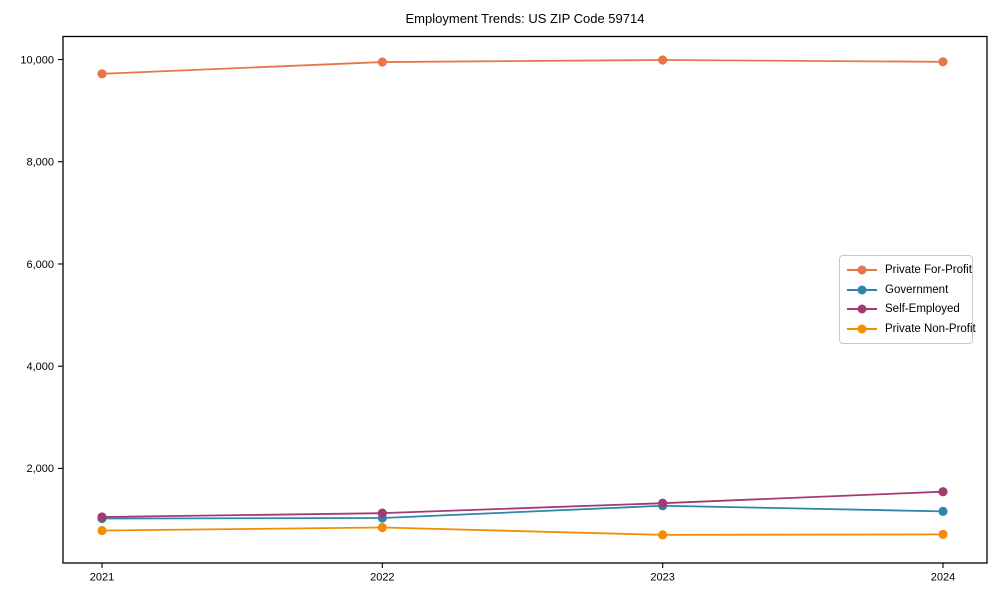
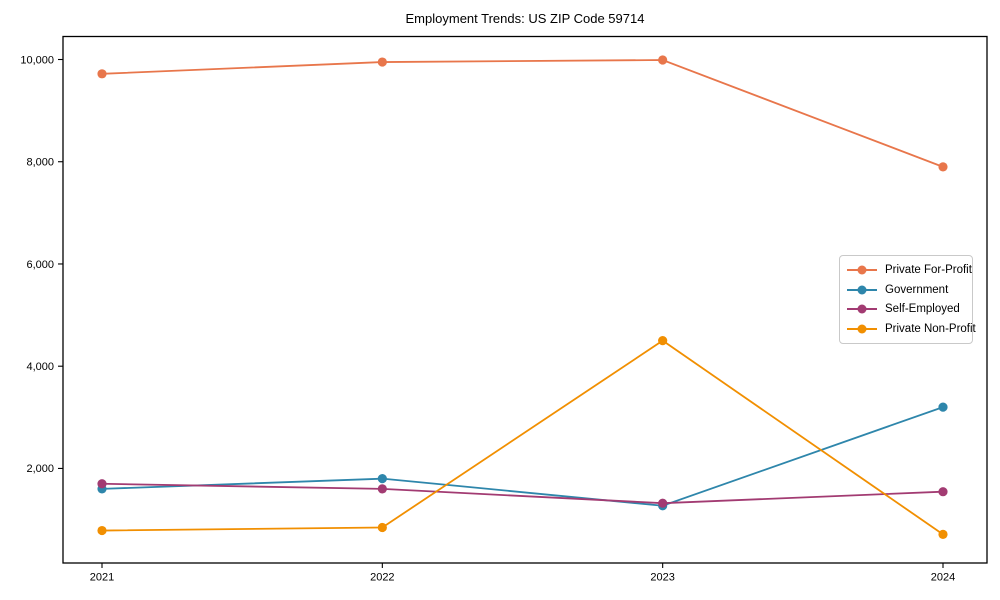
Government/2021: 1000 -> 1600
Self-Employed/2021: 1000 -> 1700
Government/2022: 1000 -> 1800
Self-Employed/2022: 1100 -> 1600
Private Non-Profit/2023: 700 -> 4500
Private For-Profit/2024: 10000 -> 7900
Government/2024: 1200 -> 3200
